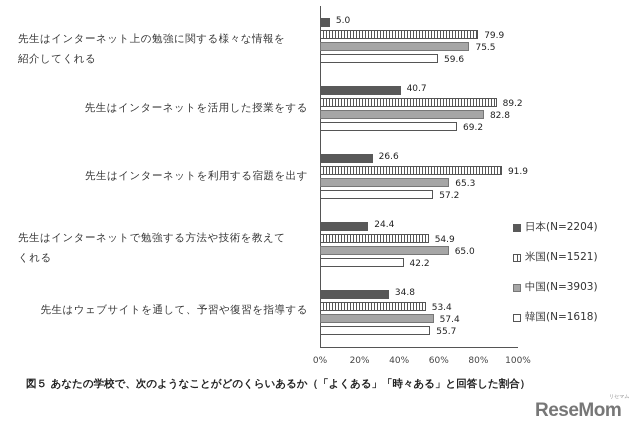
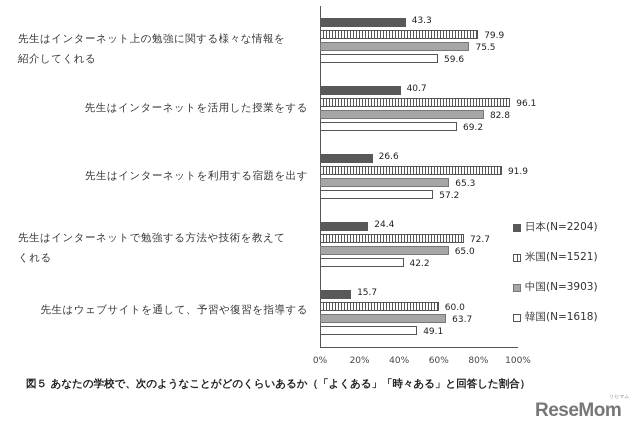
日本(N=2204)/先生はインターネット上の勉強に関する様々な情報を紹介してくれる: 5.0 -> 43.3
米国(N=1521)/先生はインターネットを活用した授業をする: 89.2 -> 96.1
米国(N=1521)/先生はインターネットで勉強する方法や技術を教えてくれる: 54.9 -> 72.7
日本(N=2204)/先生はウェブサイトを通して、予習や復習を指導する: 34.8 -> 15.7
米国(N=1521)/先生はウェブサイトを通して、予習や復習を指導する: 53.4 -> 60.0
中国(N=3903)/先生はウェブサイトを通して、予習や復習を指導する: 57.4 -> 63.7
韓国(N=1618)/先生はウェブサイトを通して、予習や復習を指導する: 55.7 -> 49.1
